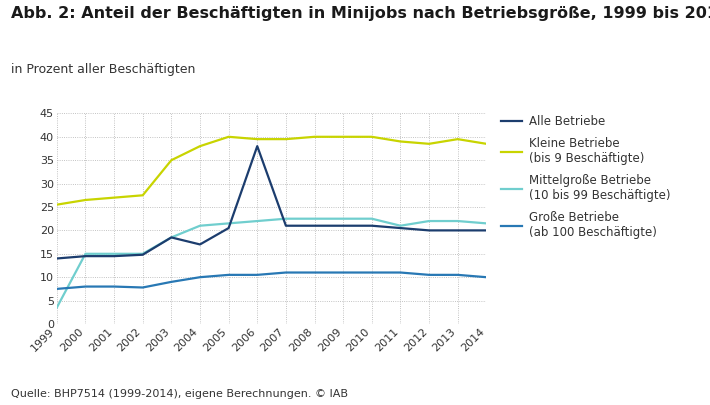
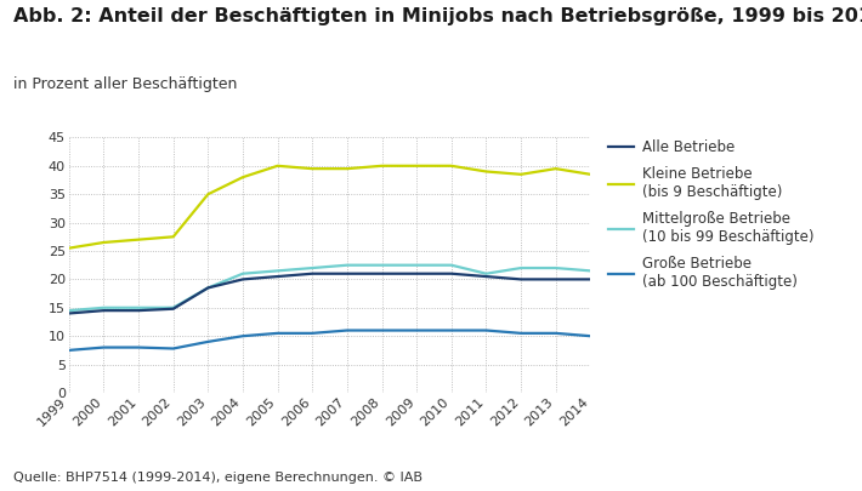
Mittelgroße Betriebe (10 bis 99 Beschäftigte)/1999: 3.5 -> 14.5
Alle Betriebe/2004: 17.0 -> 20.0
Alle Betriebe/2006: 38.0 -> 21.0
